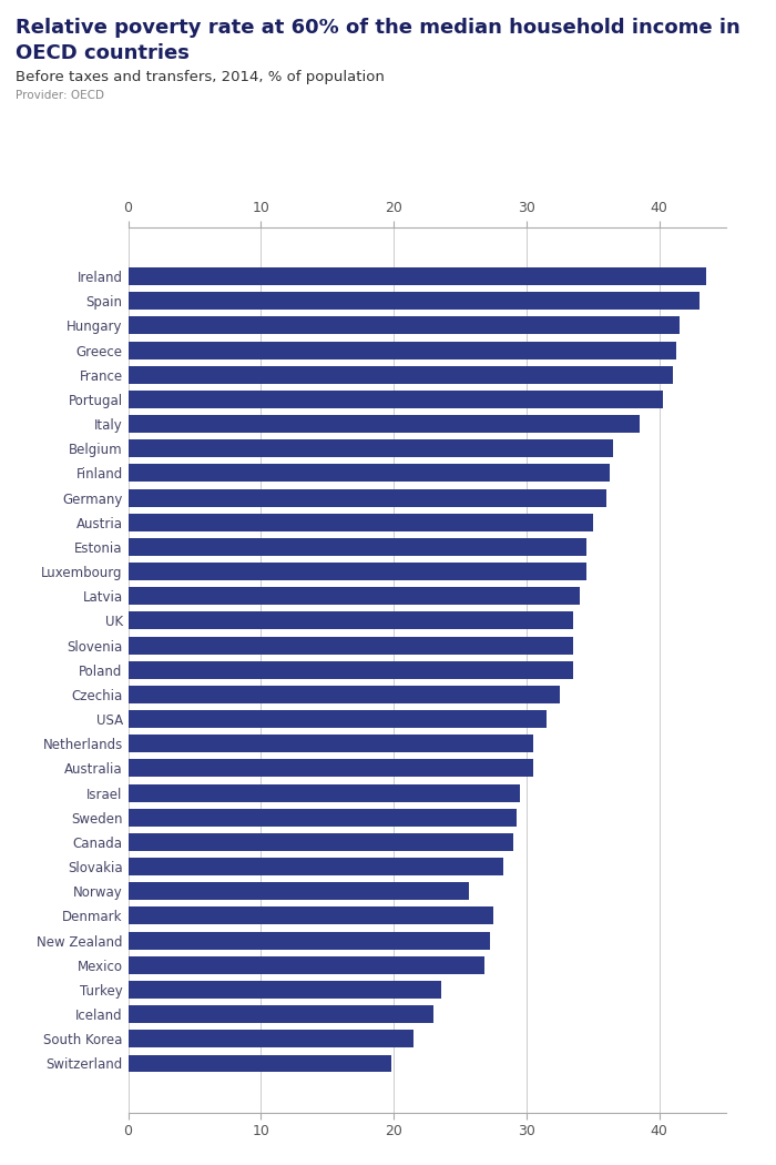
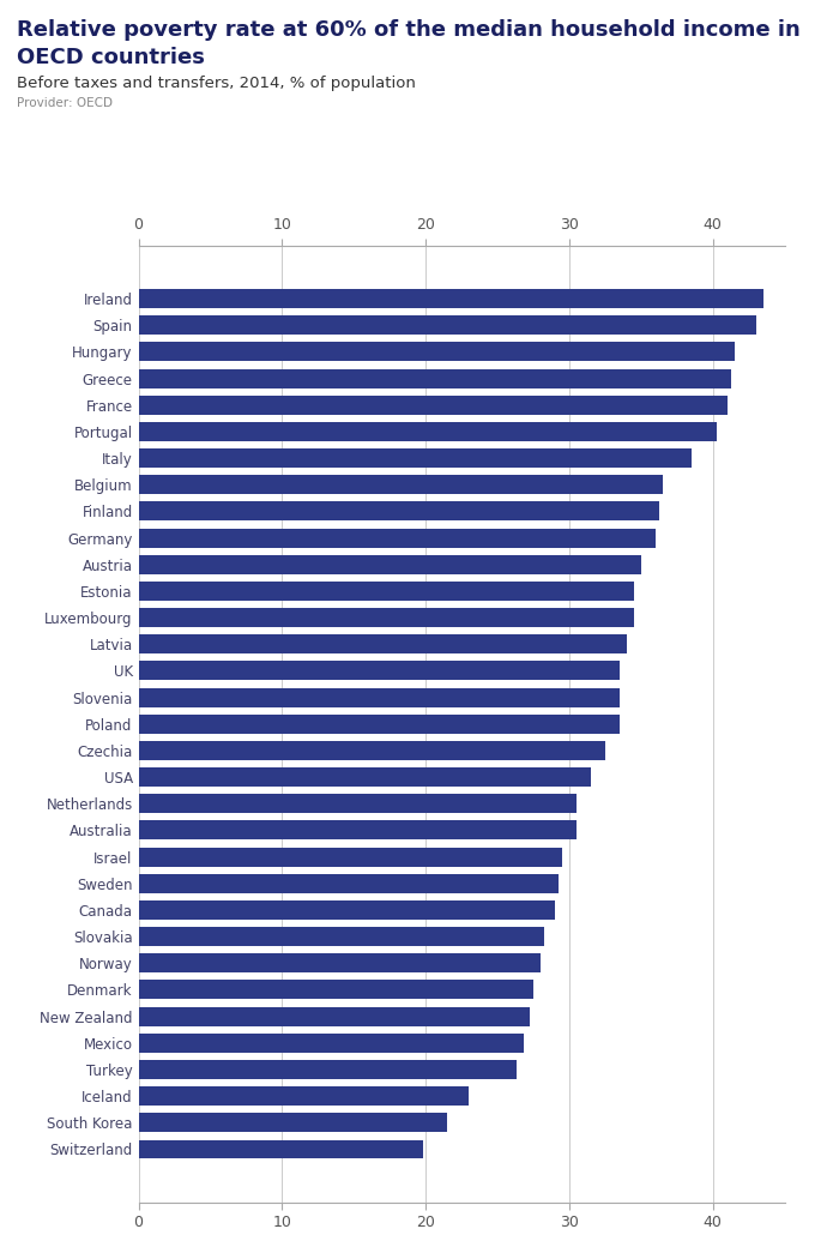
Norway: 25.7 -> 28.0
Turkey: 23.6 -> 26.3
